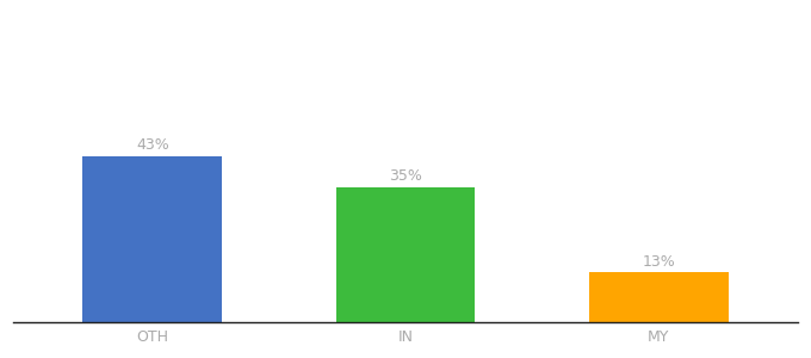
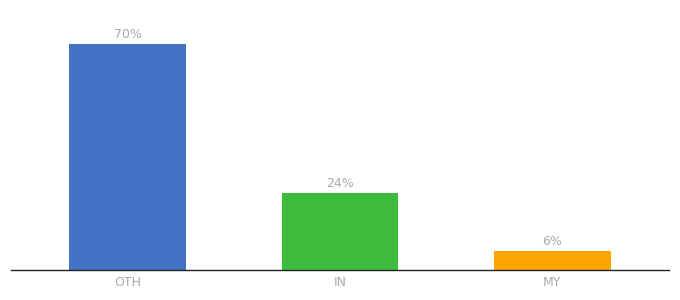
OTH: 43% -> 70%
IN: 35% -> 24%
MY: 13% -> 6%
